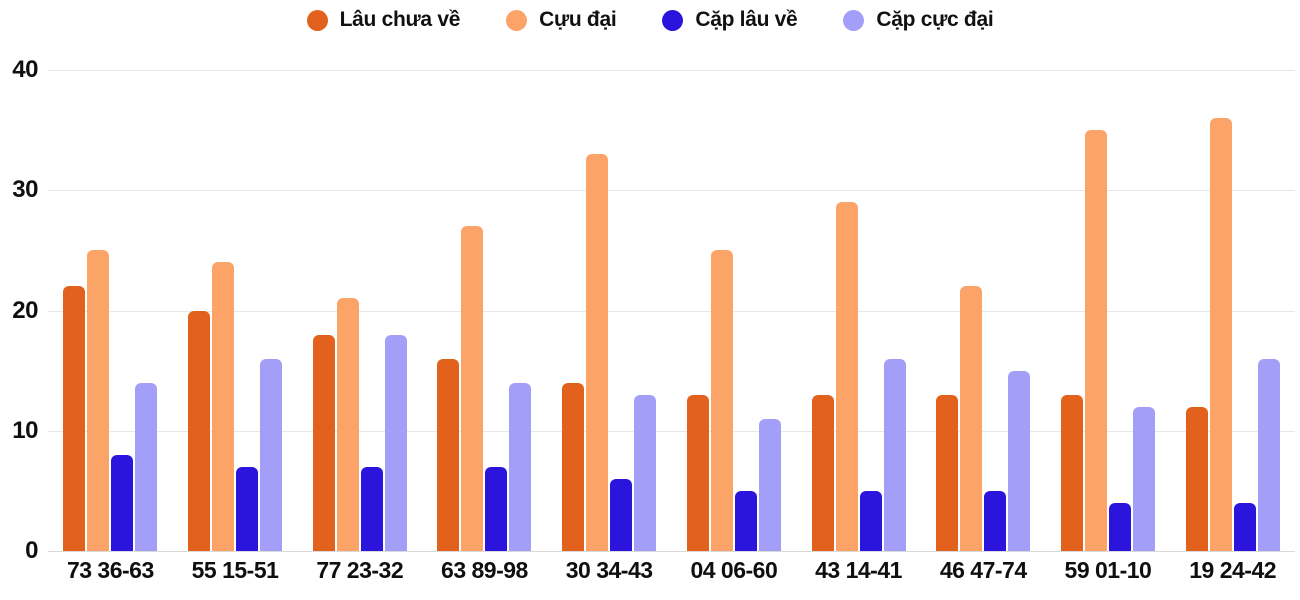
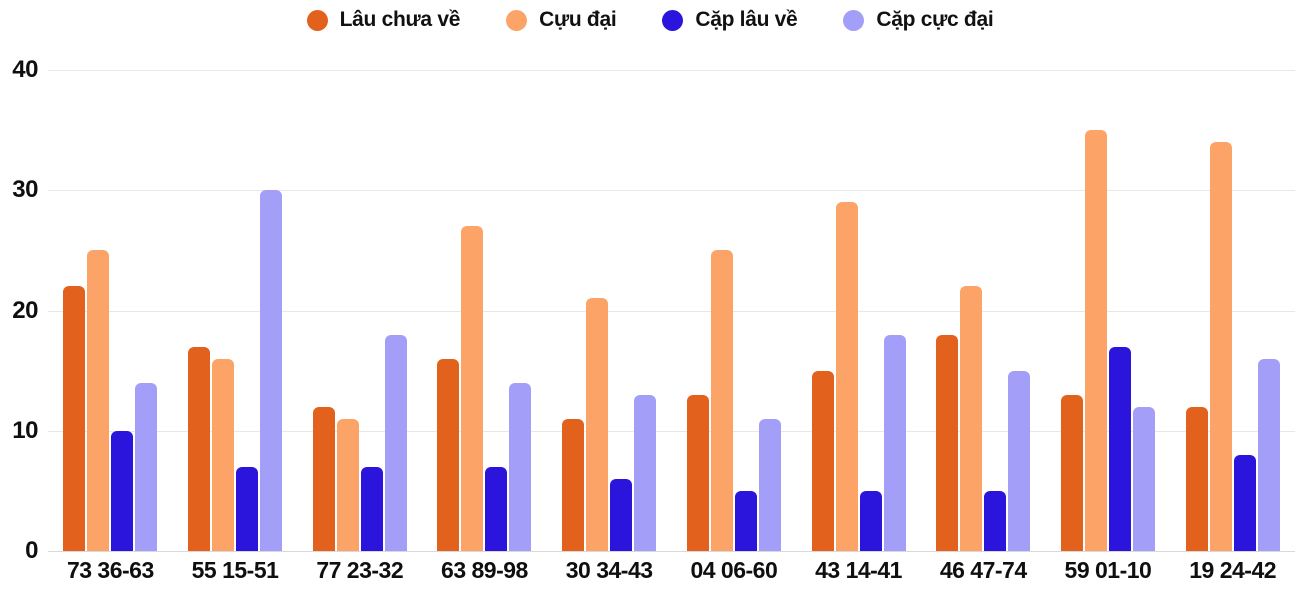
Cặp lâu về/73 36-63: 8 -> 10
Lâu chưa về/55 15-51: 20 -> 17
Cựu đại/55 15-51: 24 -> 16
Cặp cực đại/55 15-51: 16 -> 30
Lâu chưa về/77 23-32: 18 -> 12
Cựu đại/77 23-32: 21 -> 11
Lâu chưa về/30 34-43: 14 -> 11
Cựu đại/30 34-43: 33 -> 21
Lâu chưa về/43 14-41: 13 -> 15
Cặp cực đại/43 14-41: 16 -> 18
Lâu chưa về/46 47-74: 13 -> 18
Cặp lâu về/59 01-10: 4 -> 17
Cựu đại/19 24-42: 36 -> 34
Cặp lâu về/19 24-42: 4 -> 8
